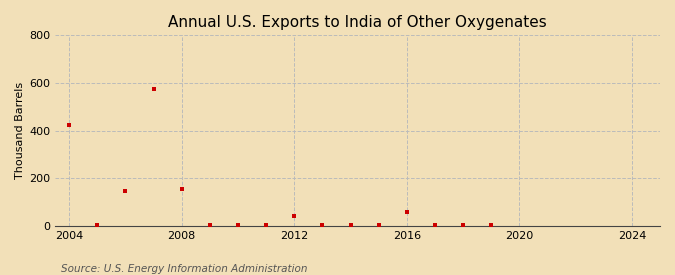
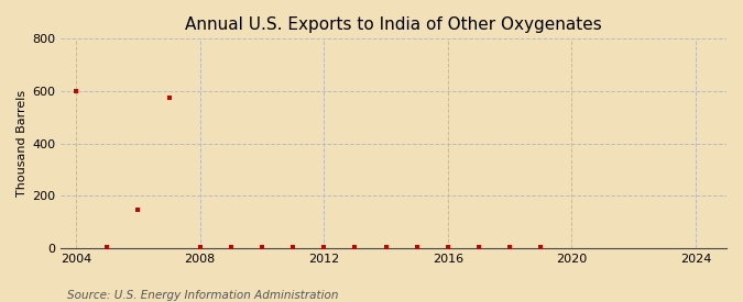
2004: 425 -> 601
2008: 155 -> 3
2012: 40 -> 5
2016: 60 -> 5
